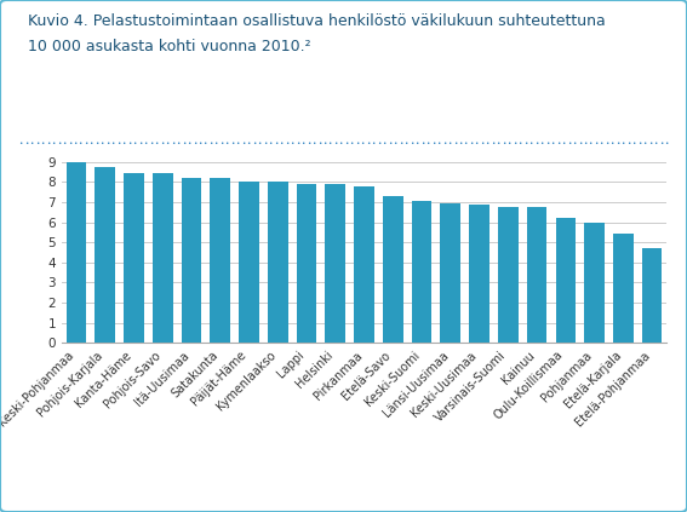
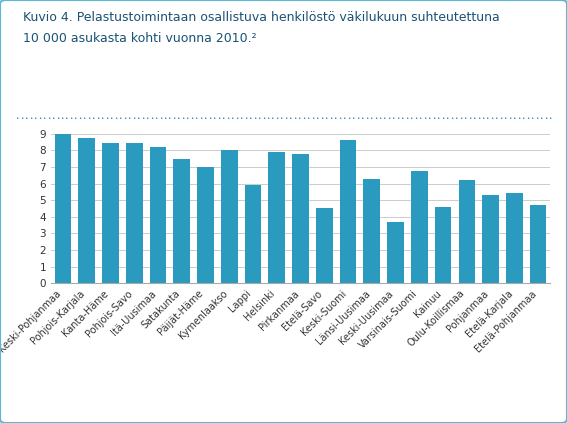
Satakunta: 8.2 -> 7.5
Päijät-Häme: 8.0 -> 7.0
Lappi: 7.9 -> 5.9
Etelä-Savo: 7.3 -> 4.5
Keski-Suomi: 7.0 -> 8.6
Länsi-Uusimaa: 7.0 -> 6.3
Keski-Uusimaa: 6.9 -> 3.7
Kainuu: 6.8 -> 4.6
Pohjanmaa: 6.0 -> 5.3
